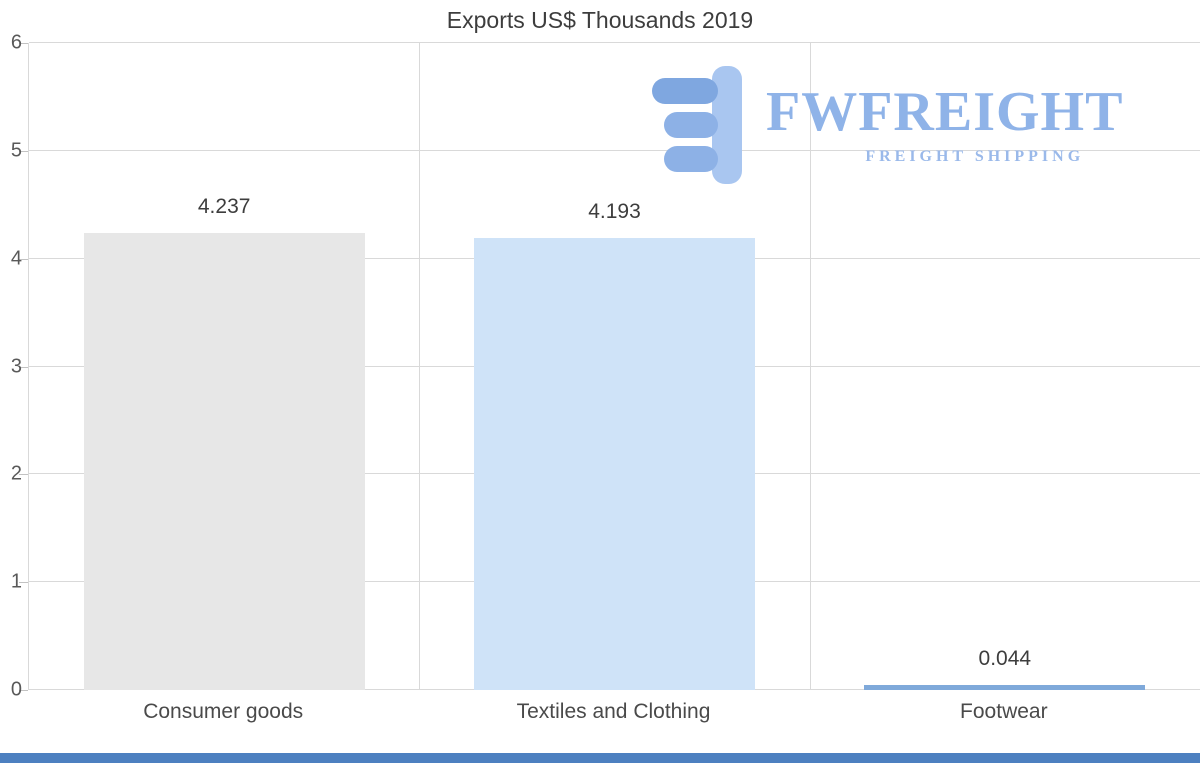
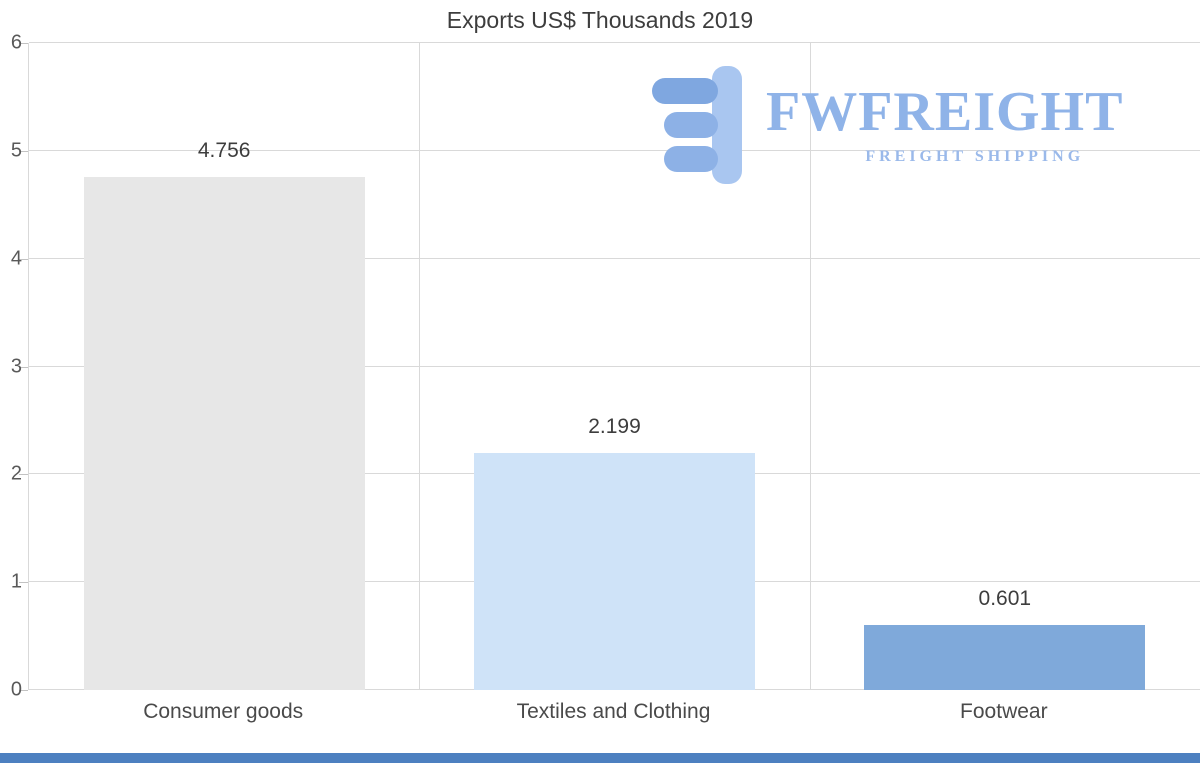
Consumer goods: 4.237 -> 4.756
Textiles and Clothing: 4.193 -> 2.199
Footwear: 0.044 -> 0.601
